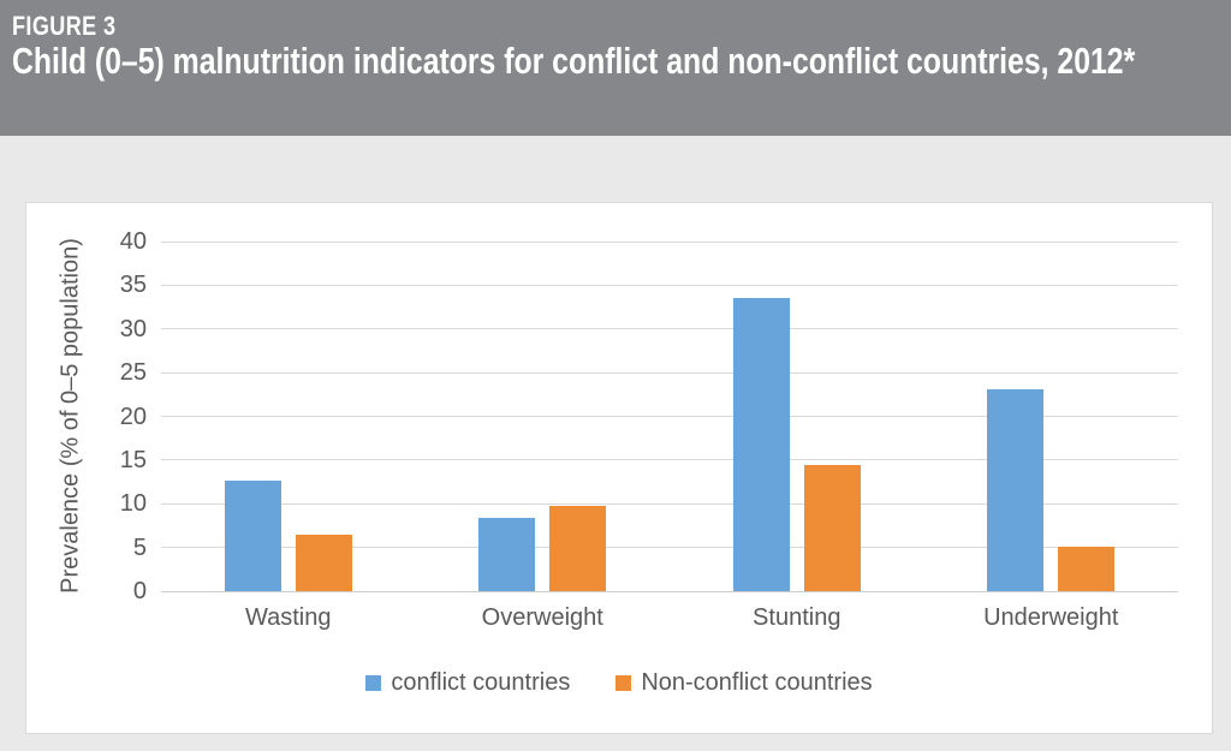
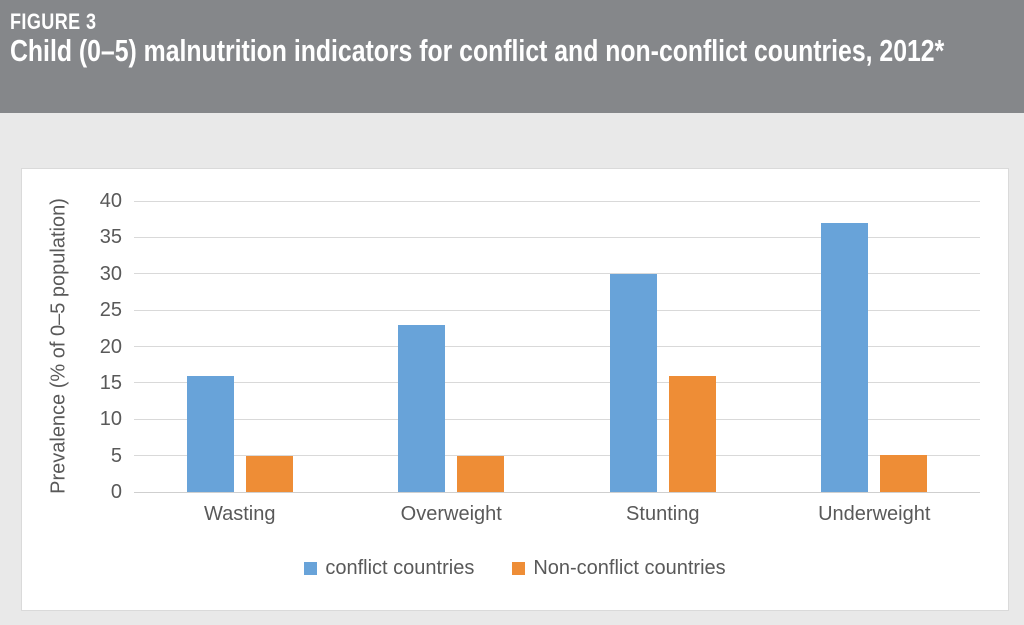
conflict countries/Wasting: 13 -> 16
Non-conflict countries/Wasting: 6 -> 5
conflict countries/Overweight: 8 -> 23
Non-conflict countries/Overweight: 10 -> 5
conflict countries/Stunting: 34 -> 30
Non-conflict countries/Stunting: 14 -> 16
conflict countries/Underweight: 23 -> 37
